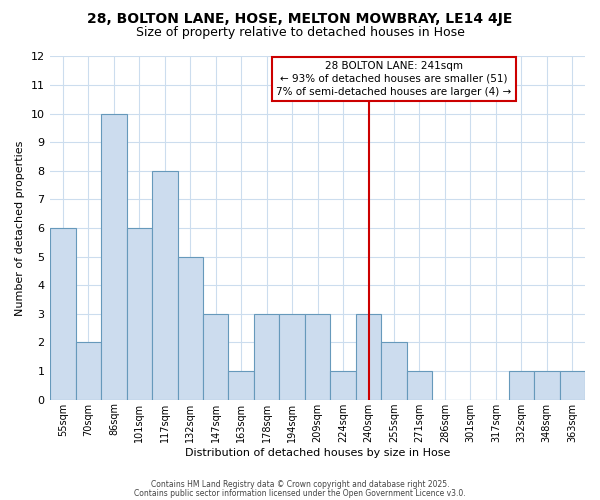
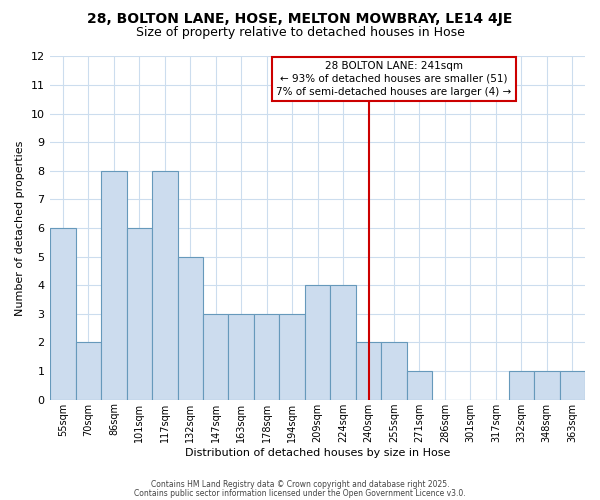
86sqm: 10 -> 8
163sqm: 1 -> 3
209sqm: 3 -> 4
224sqm: 1 -> 4
240sqm: 3 -> 2
